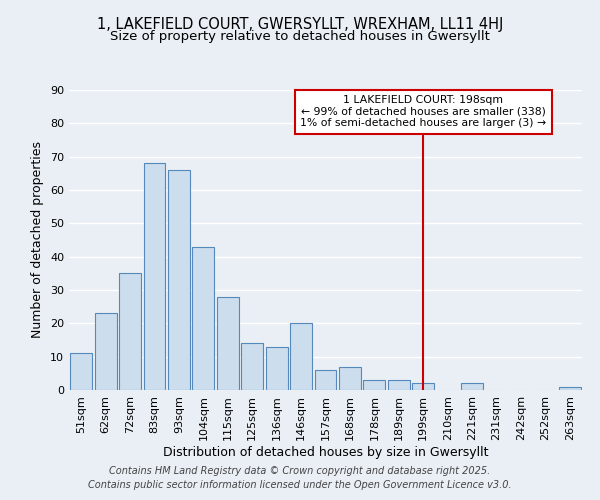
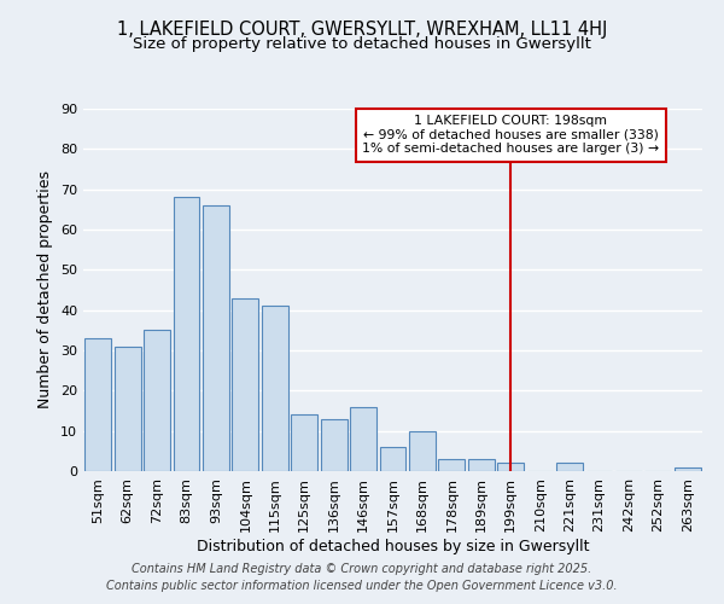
51sqm: 11 -> 33
62sqm: 23 -> 31
115sqm: 28 -> 41
146sqm: 20 -> 16
168sqm: 7 -> 10
